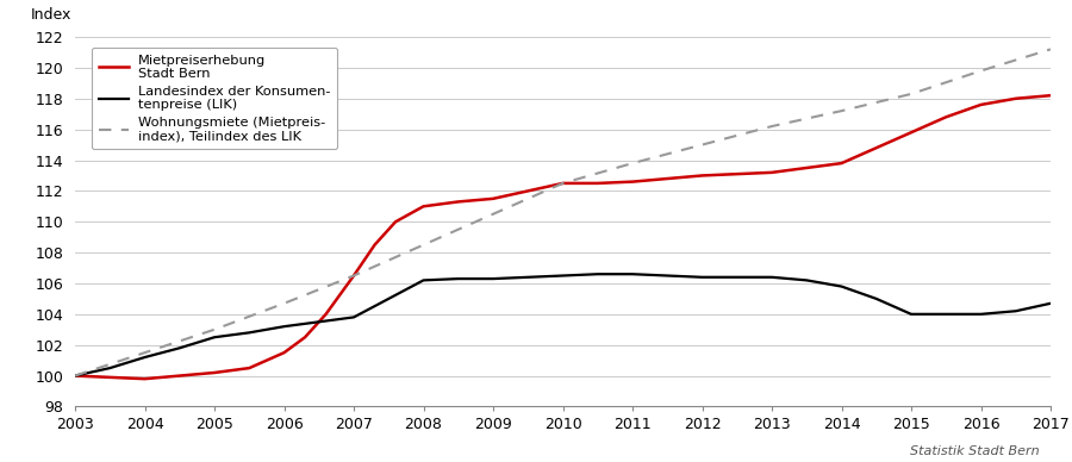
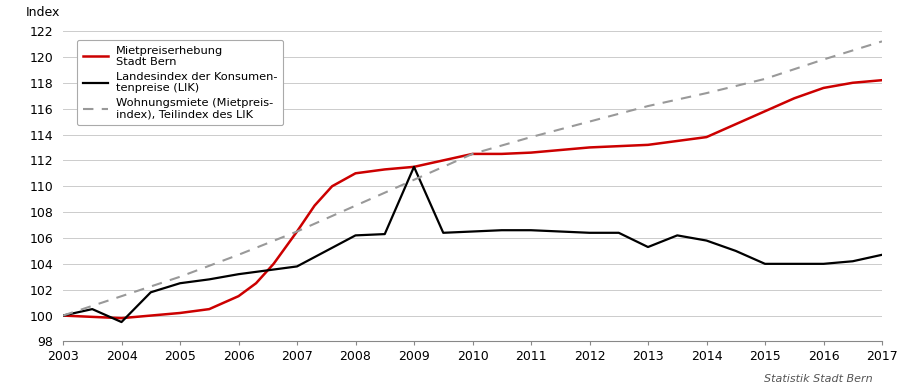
Landesindex der Konsumen- tenpreise (LIK)/2004: 101.2 -> 99.5
Landesindex der Konsumen- tenpreise (LIK)/2009: 106.3 -> 111.5
Landesindex der Konsumen- tenpreise (LIK)/2013: 106.4 -> 105.3
